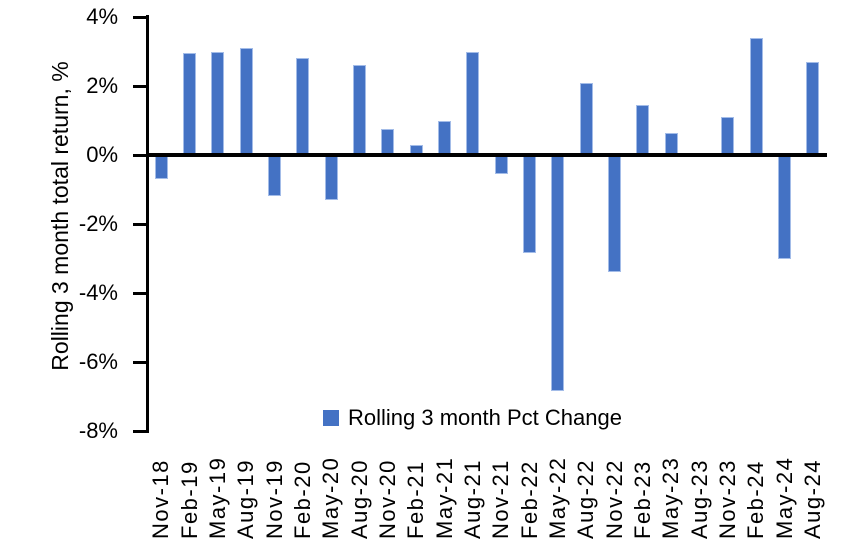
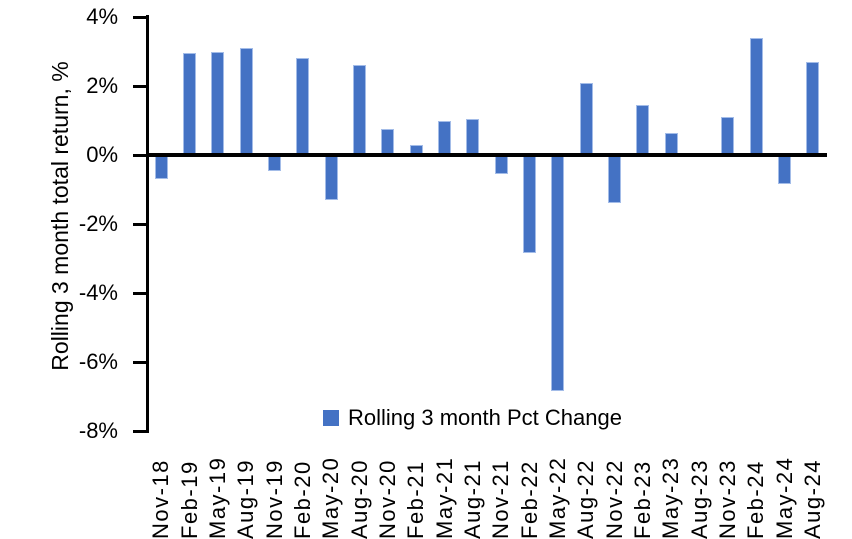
Nov-19: -1.2% -> -0.5%
Aug-21: 3.0% -> 1.1%
Nov-22: -3.4% -> -1.4%
May-24: -3.0% -> -0.8%
